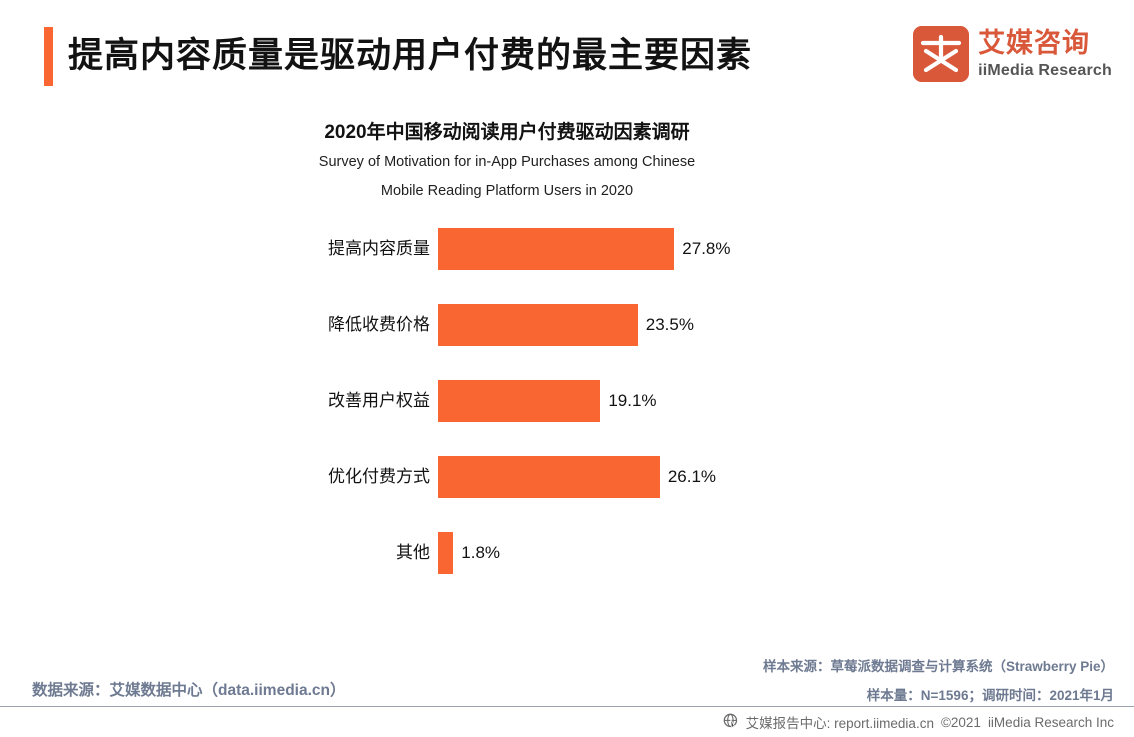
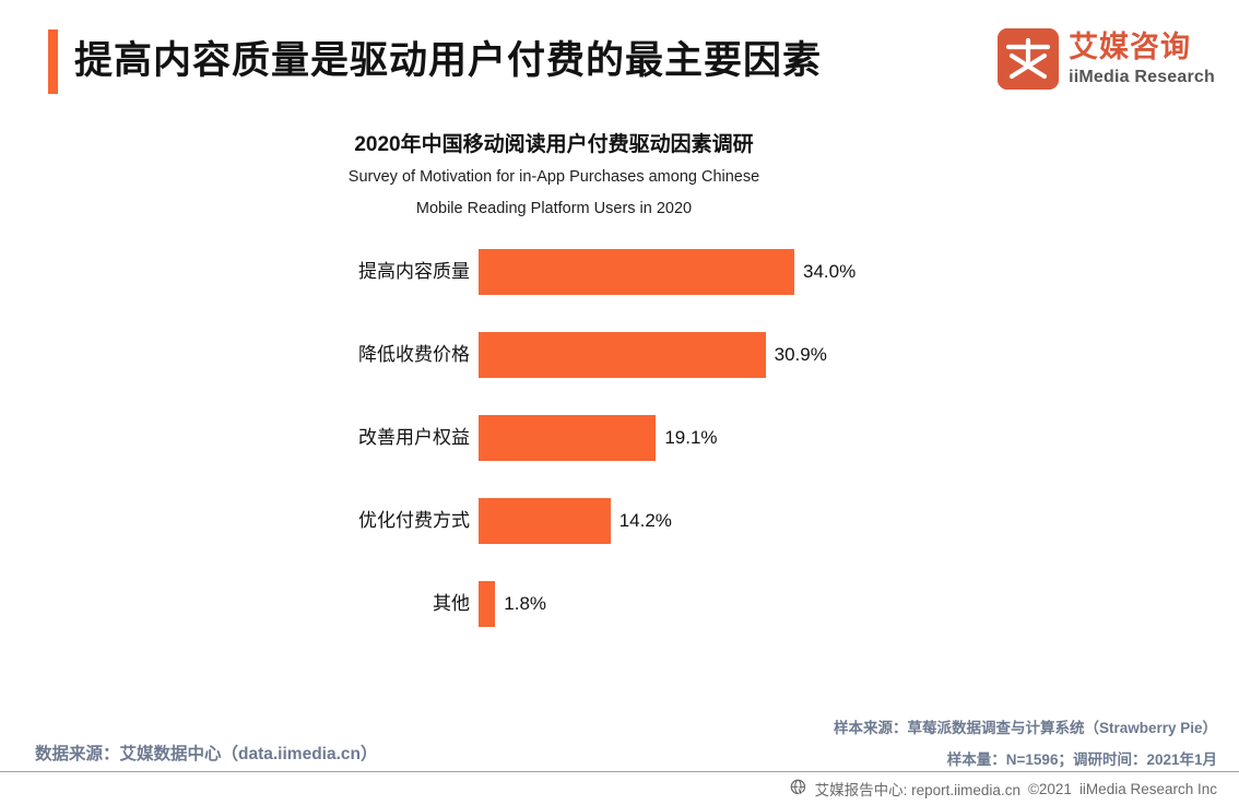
提高内容质量: 27.8% -> 34.0%
降低收费价格: 23.5% -> 30.9%
优化付费方式: 26.1% -> 14.2%
